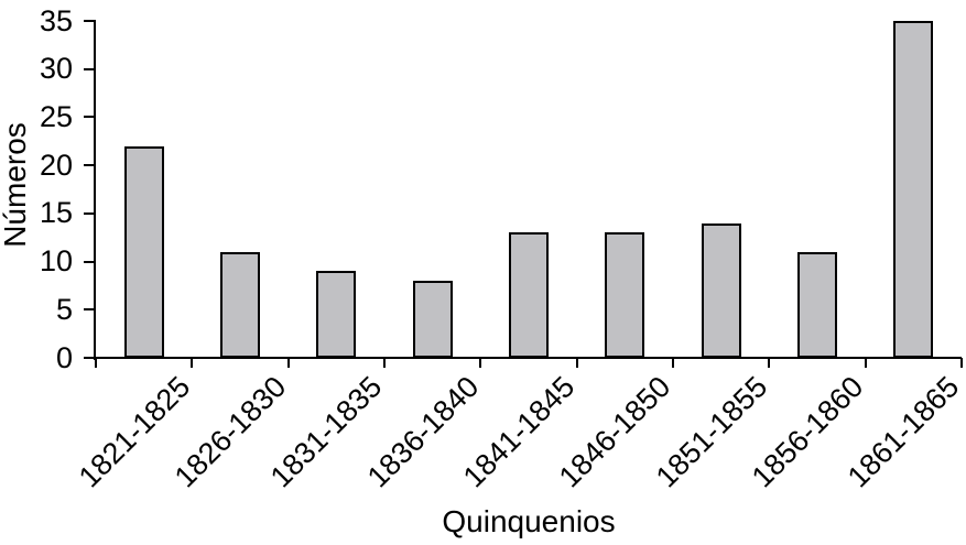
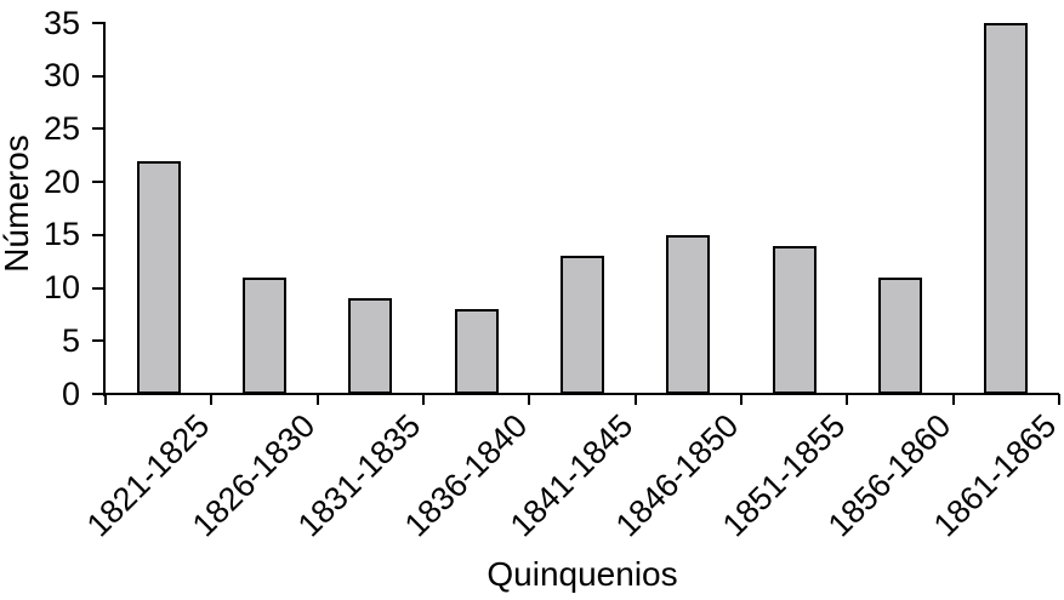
1846-1850: 13 -> 15
